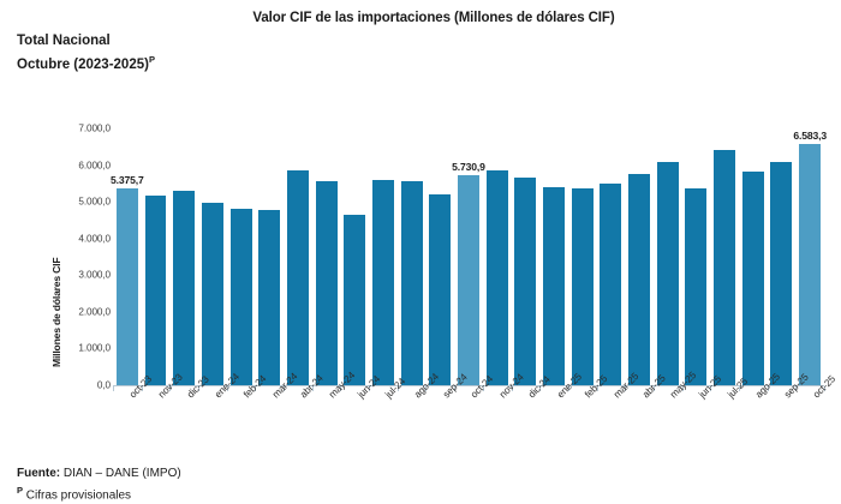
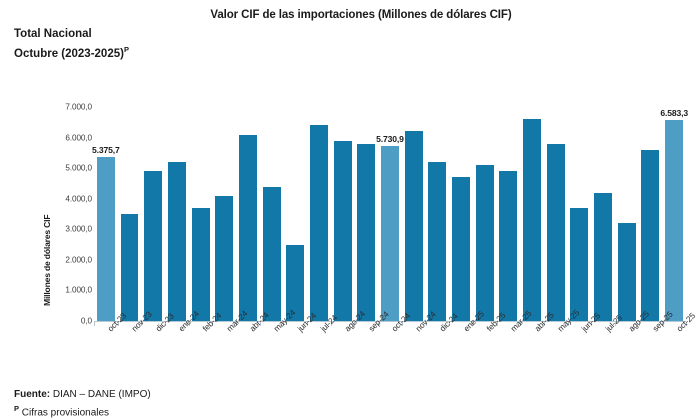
nov-23: 5200 -> 3500
dic-23: 5300 -> 4900
ene-24: 5000 -> 5200
feb-24: 4800 -> 3700
mar-24: 4800 -> 4100
abr-24: 5800 -> 6100
may-24: 5600 -> 4400
jun-24: 4600 -> 2500
jul-24: 5600 -> 6400
ago-24: 5600 -> 5900
sep-24: 5200 -> 5800
nov-24: 5900 -> 6200
dic-24: 5600 -> 5200
ene-25: 5400 -> 4700
feb-25: 5400 -> 5100
mar-25: 5500 -> 4900
abr-25: 5800 -> 6600
may-25: 6100 -> 5800
jun-25: 5400 -> 3700
jul-25: 6400 -> 4200
ago-25: 5800 -> 3200
sep-25: 6100 -> 5600
